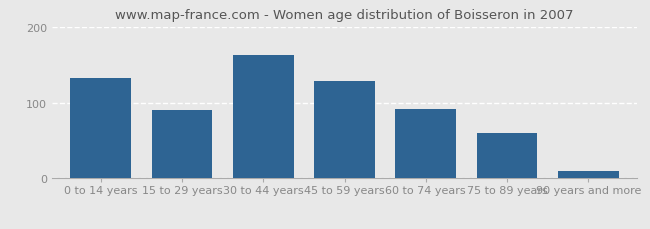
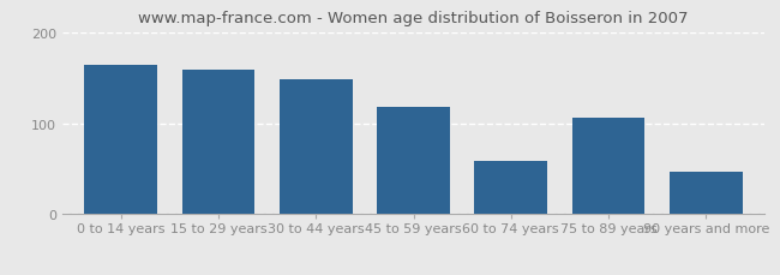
0 to 14 years: 132 -> 164
15 to 29 years: 90 -> 158
30 to 44 years: 163 -> 148
45 to 59 years: 128 -> 118
60 to 74 years: 92 -> 58
75 to 89 years: 60 -> 106
90 years and more: 10 -> 46
